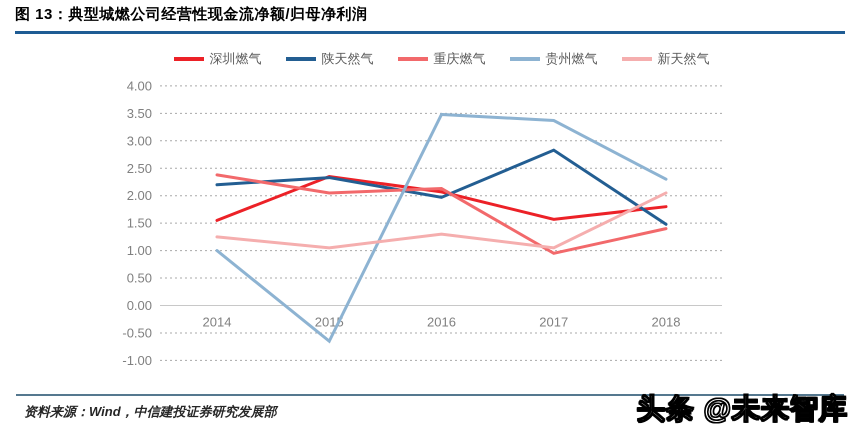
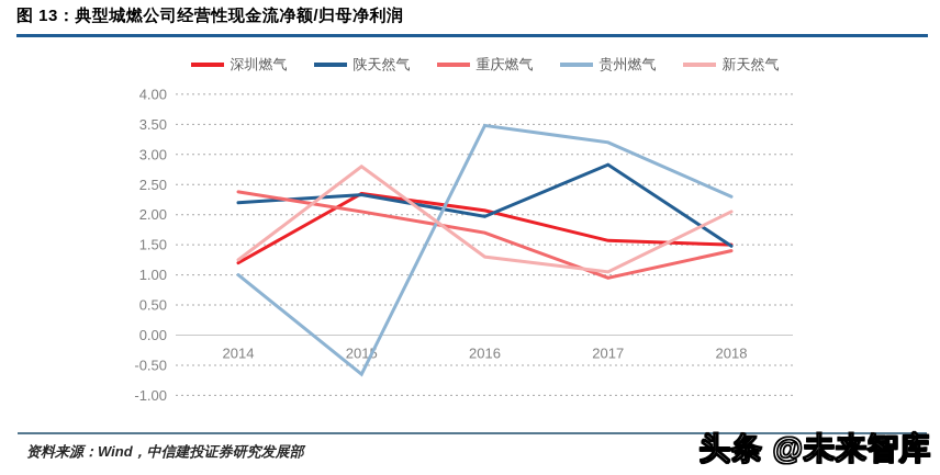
深圳燃气/2014: 1.6 -> 1.2
新天然气/2015: 1.1 -> 2.8
重庆燃气/2016: 2.1 -> 1.7
贵州燃气/2017: 3.4 -> 3.2
深圳燃气/2018: 1.8 -> 1.5
